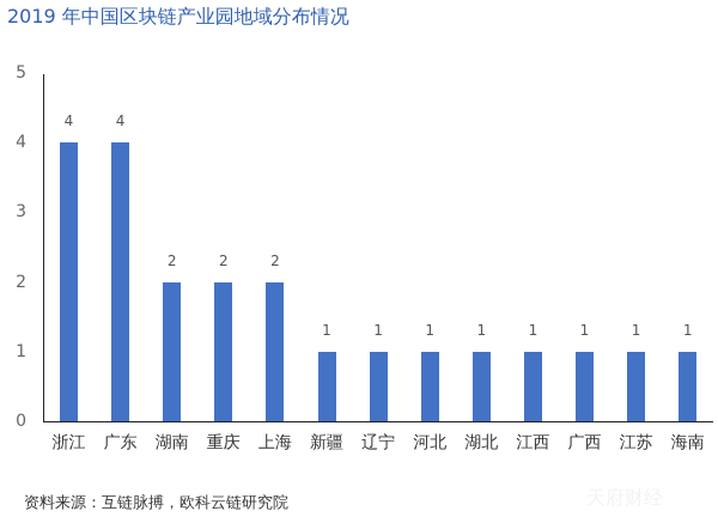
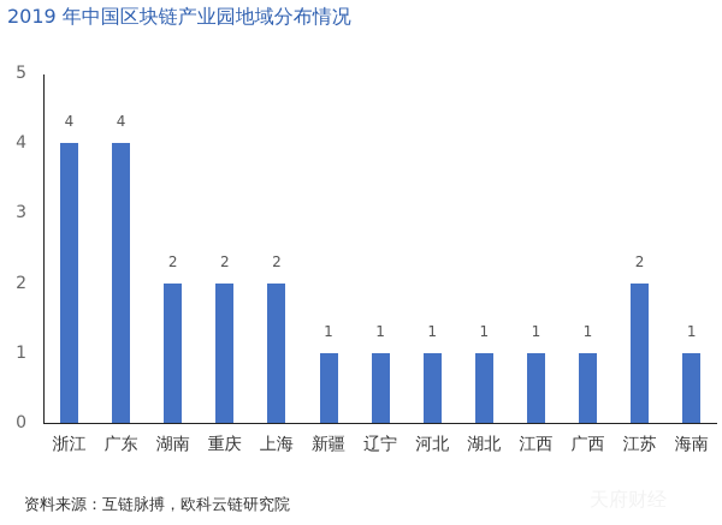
江苏: 1 -> 2
